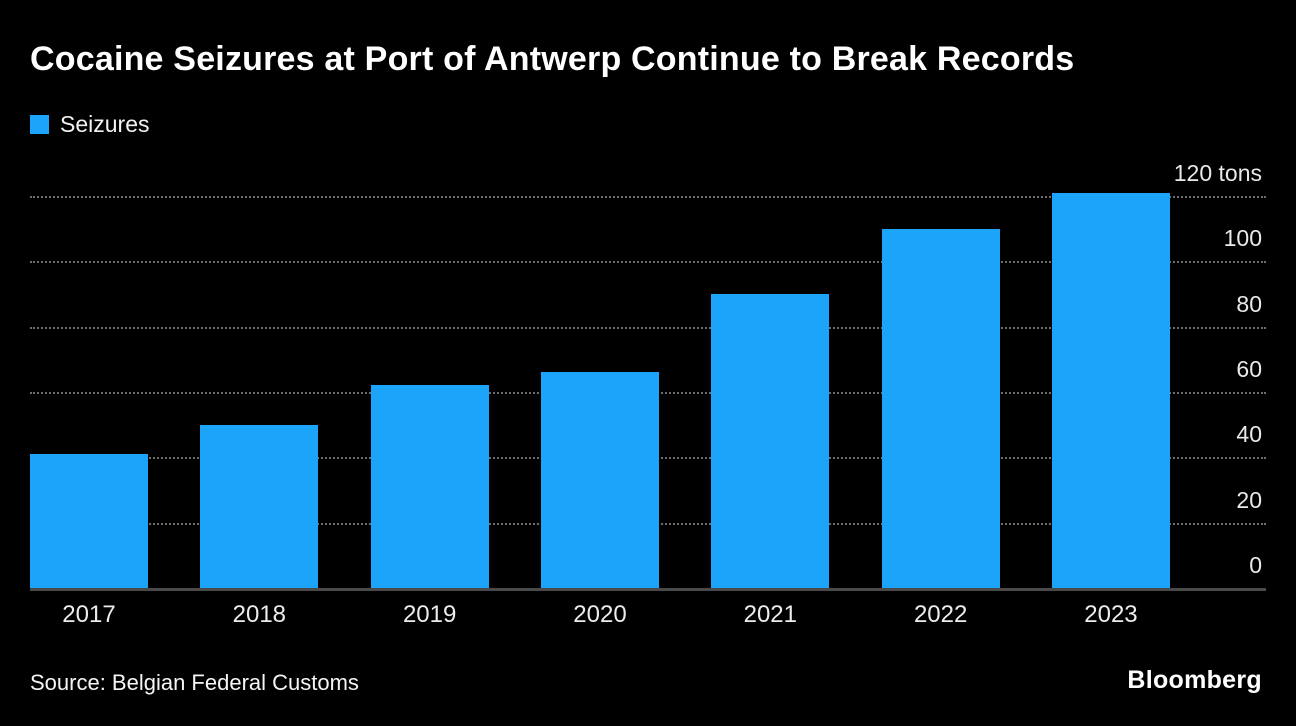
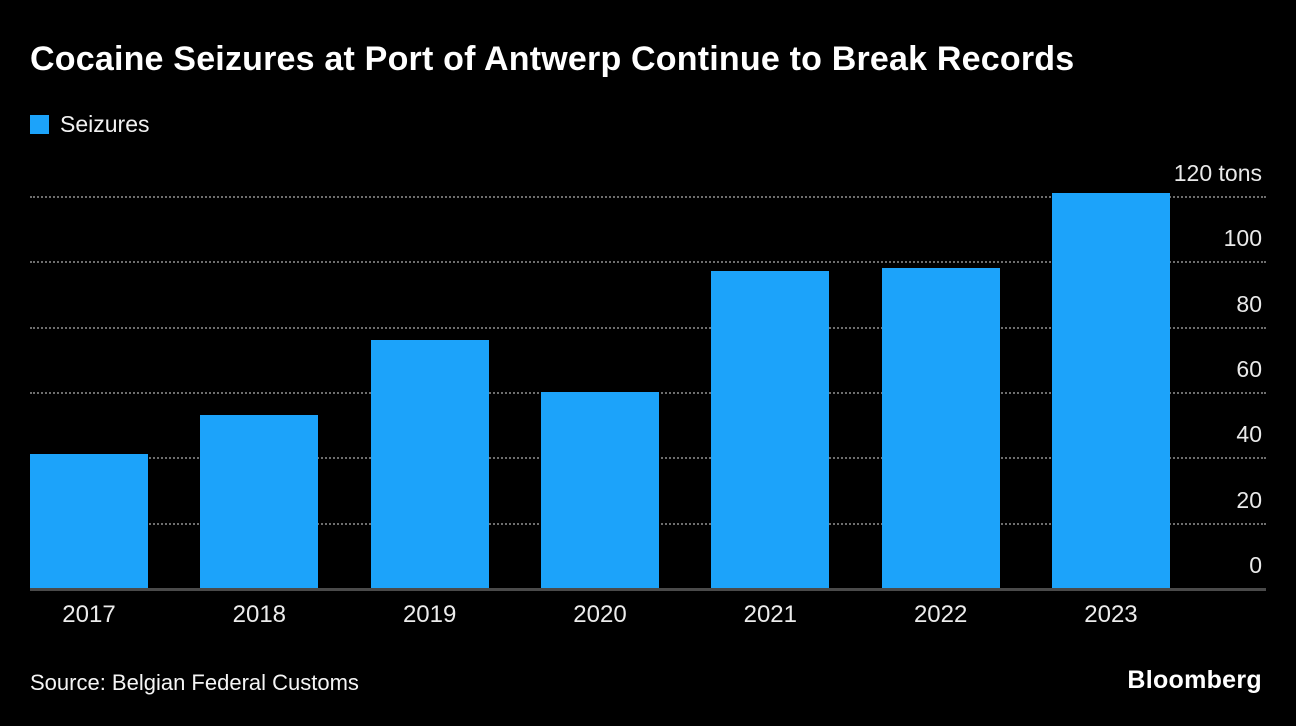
2018: 50 -> 53
2019: 62 -> 76
2020: 66 -> 60
2021: 90 -> 97
2022: 110 -> 98
